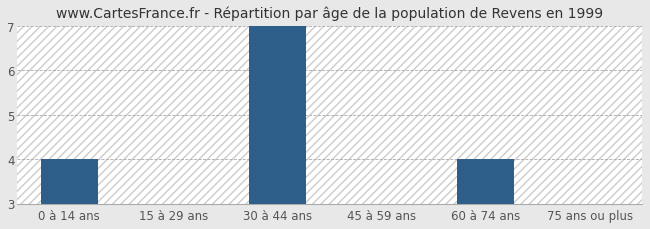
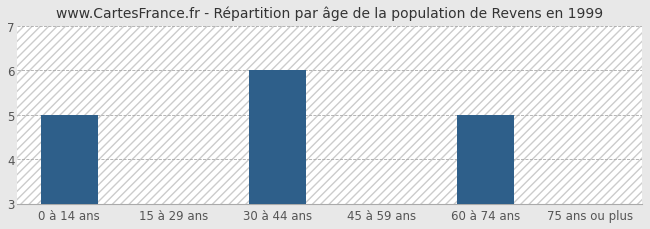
0 à 14 ans: 4 -> 5
30 à 44 ans: 7 -> 6
60 à 74 ans: 4 -> 5
